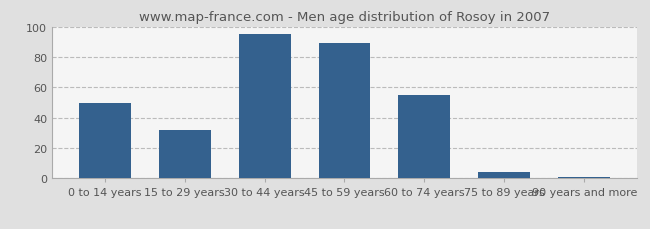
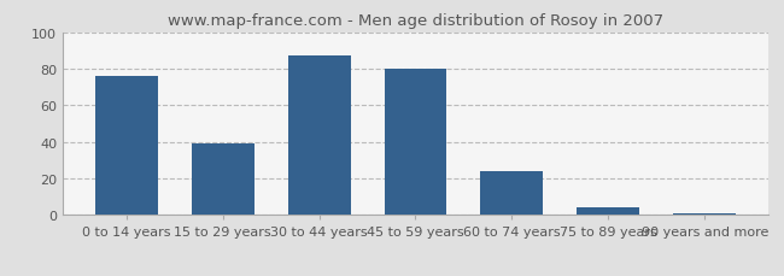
0 to 14 years: 50 -> 76
15 to 29 years: 32 -> 39
30 to 44 years: 95 -> 87
45 to 59 years: 89 -> 80
60 to 74 years: 55 -> 24
